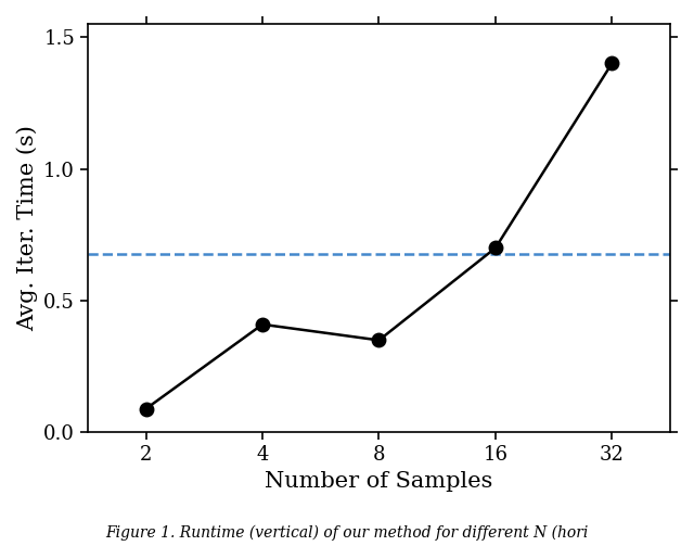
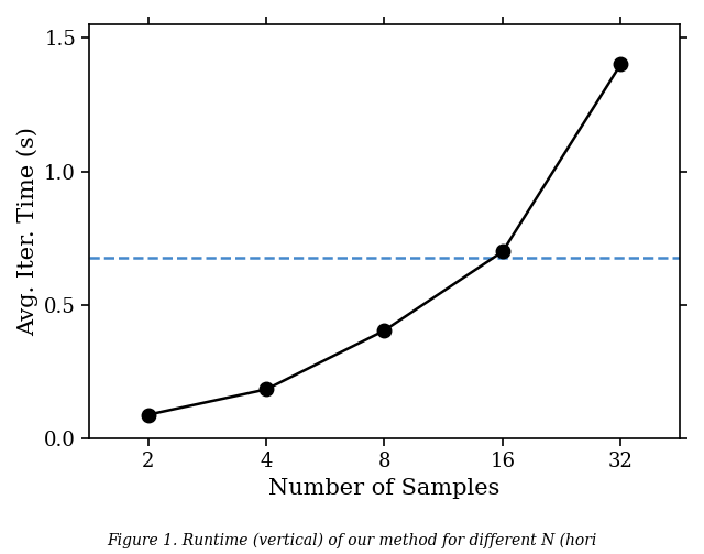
4: 0.410 -> 0.185
8: 0.350 -> 0.405
